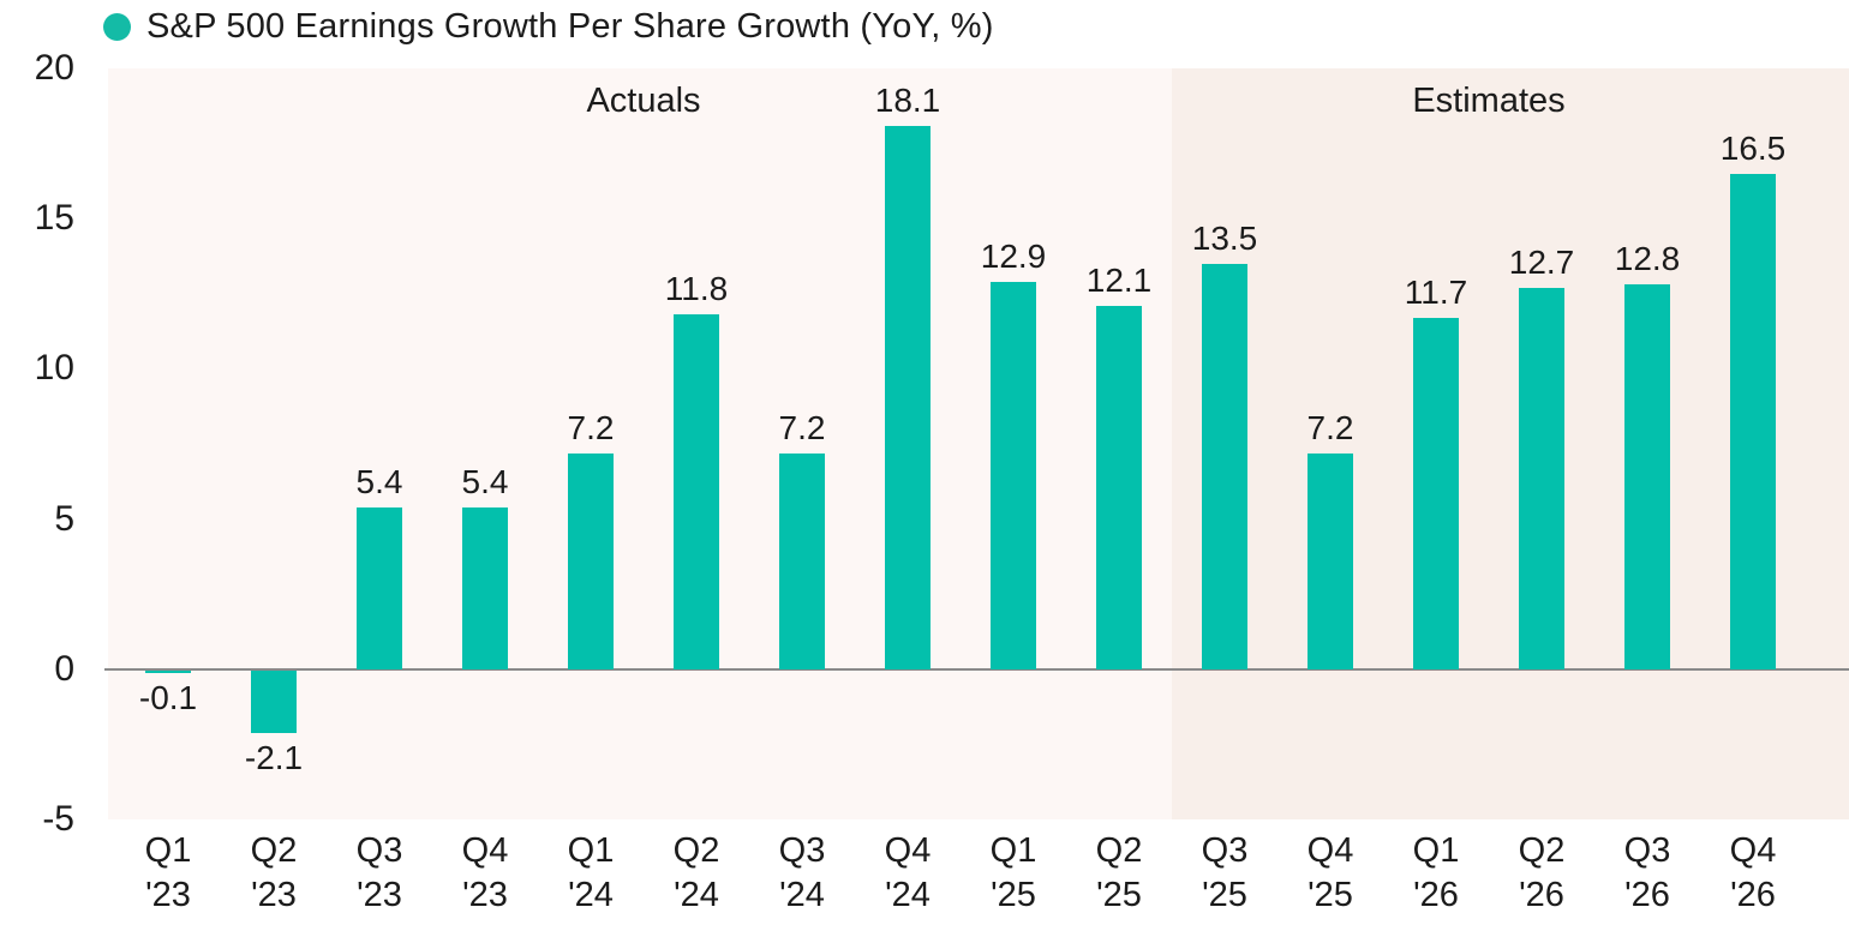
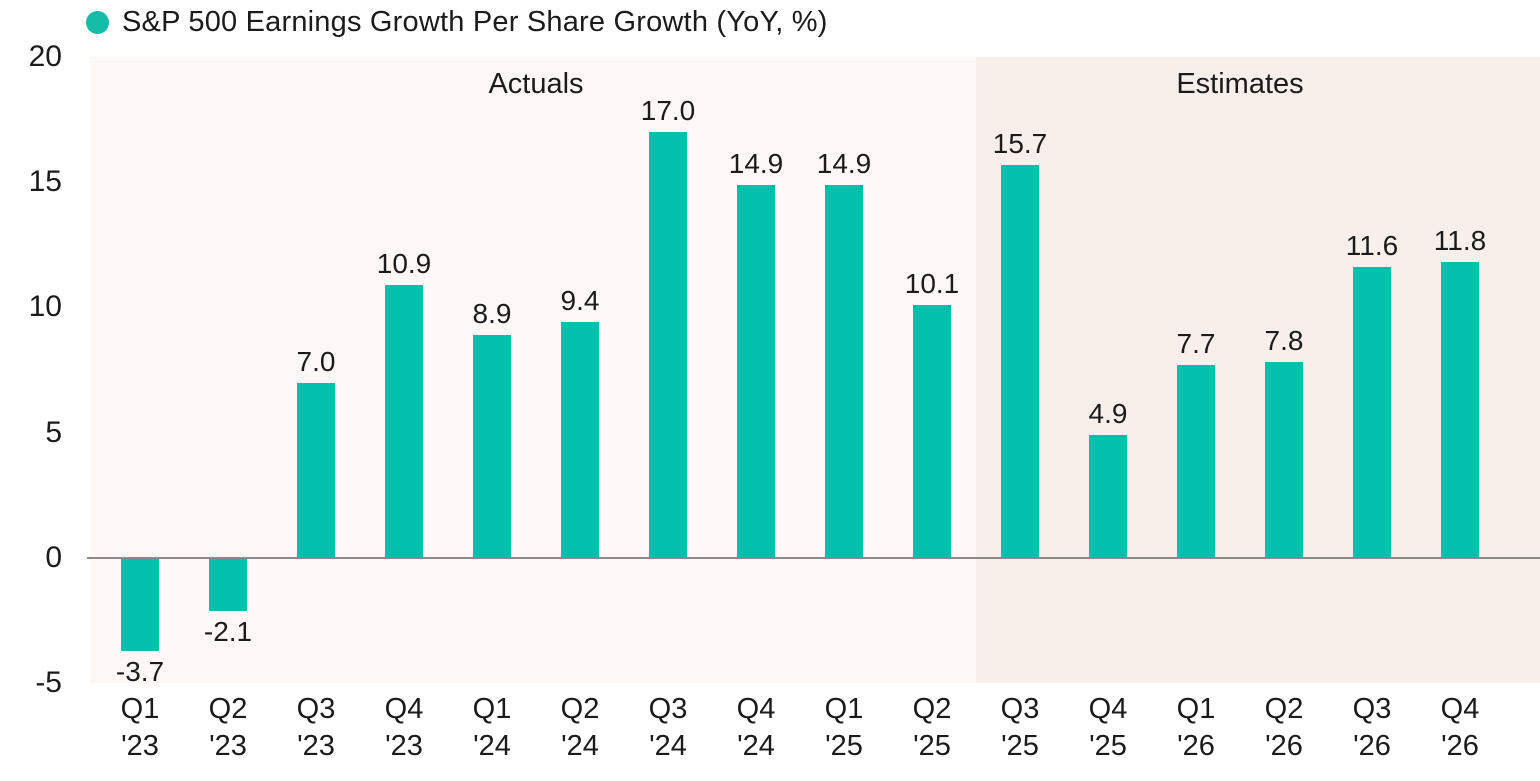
Q1 '23: -0.1 -> -3.7
Q3 '23: 5.4 -> 7.0
Q4 '23: 5.4 -> 10.9
Q1 '24: 7.2 -> 8.9
Q2 '24: 11.8 -> 9.4
Q3 '24: 7.2 -> 17.0
Q4 '24: 18.1 -> 14.9
Q1 '25: 12.9 -> 14.9
Q2 '25: 12.1 -> 10.1
Q3 '25: 13.5 -> 15.7
Q4 '25: 7.2 -> 4.9
Q1 '26: 11.7 -> 7.7
Q2 '26: 12.7 -> 7.8
Q3 '26: 12.8 -> 11.6
Q4 '26: 16.5 -> 11.8
